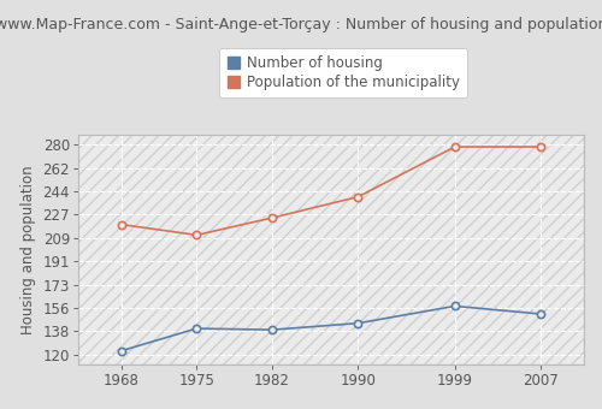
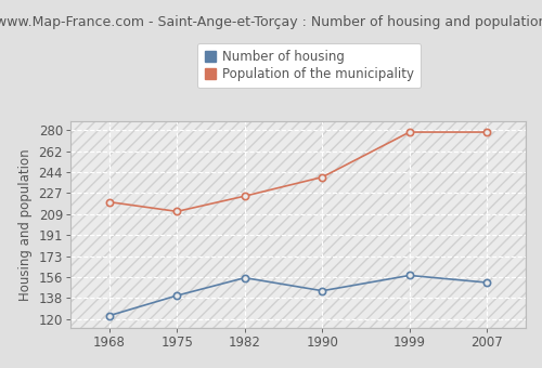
Number of housing/1982: 139 -> 155
